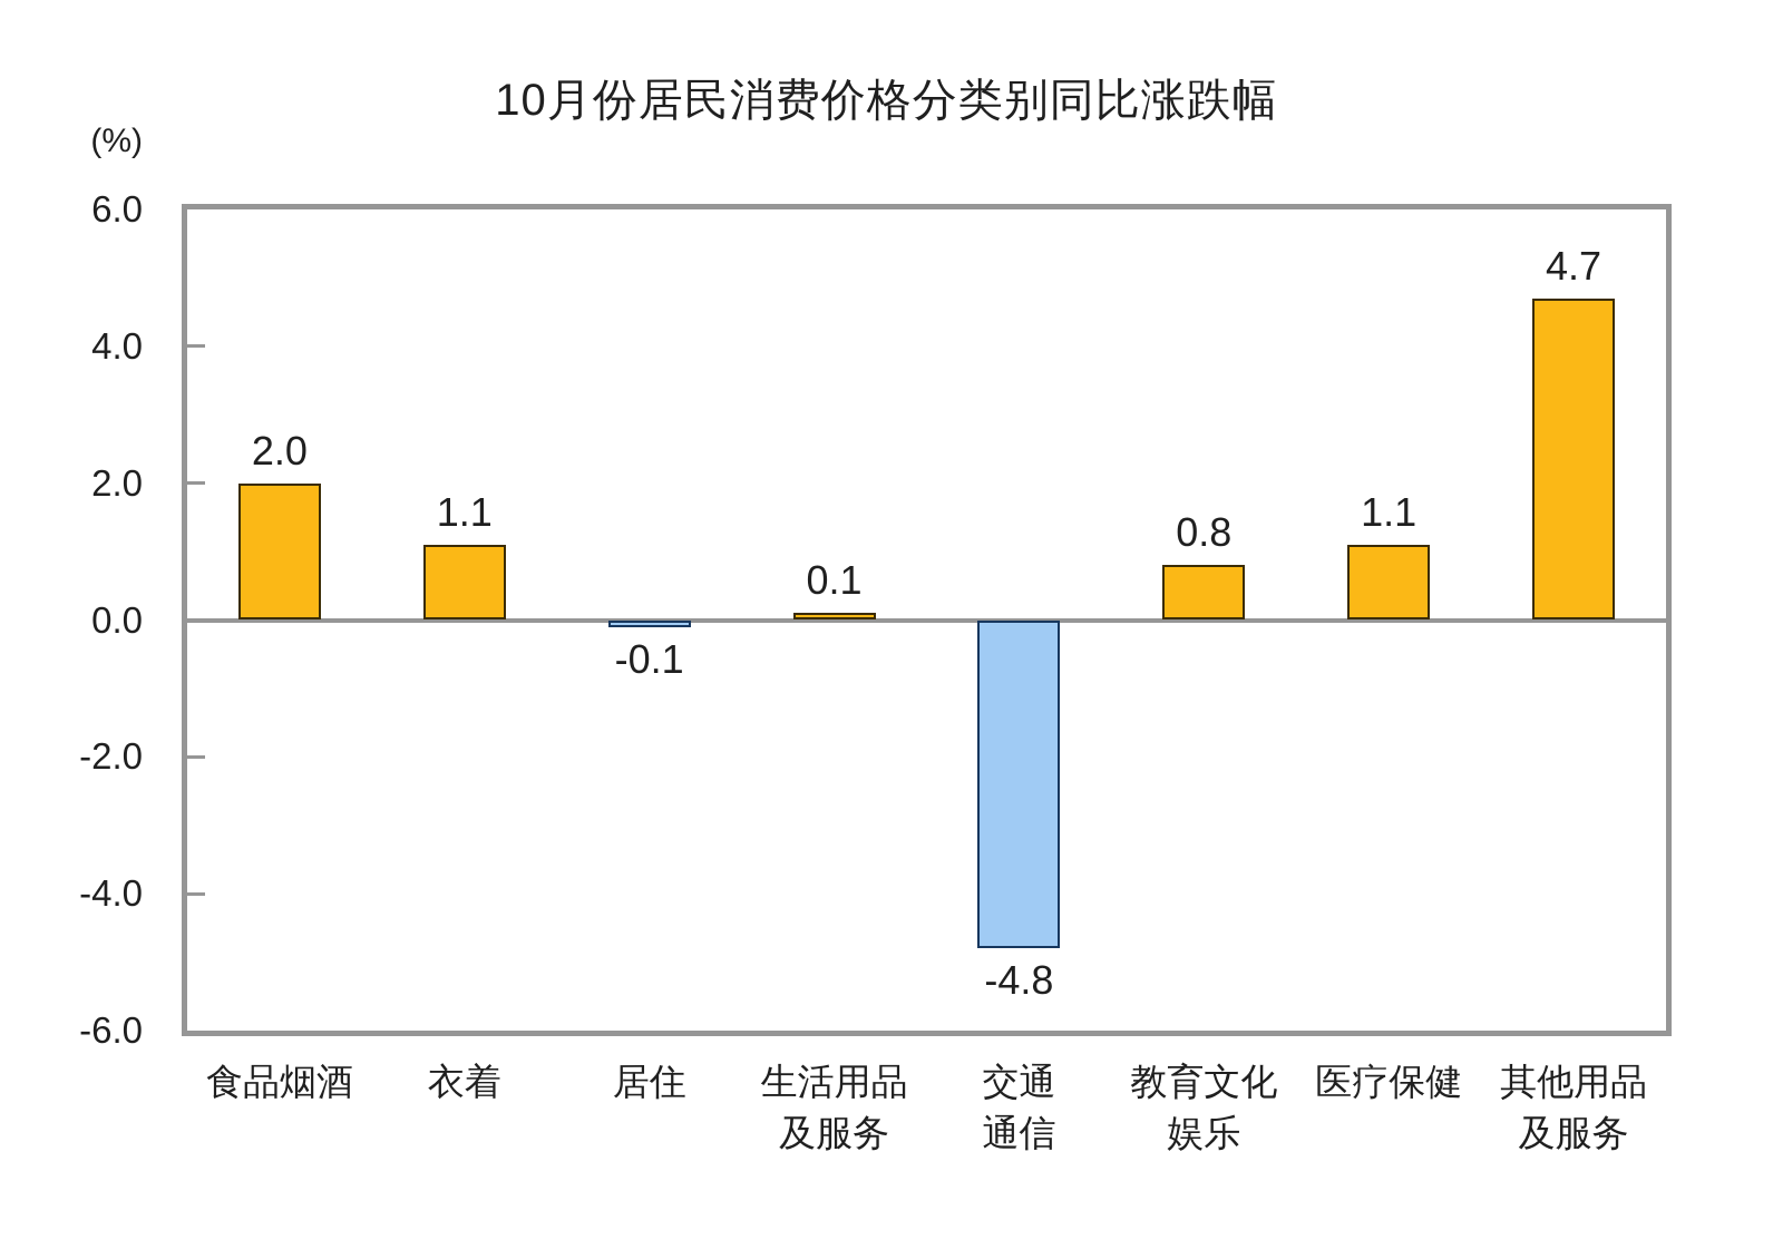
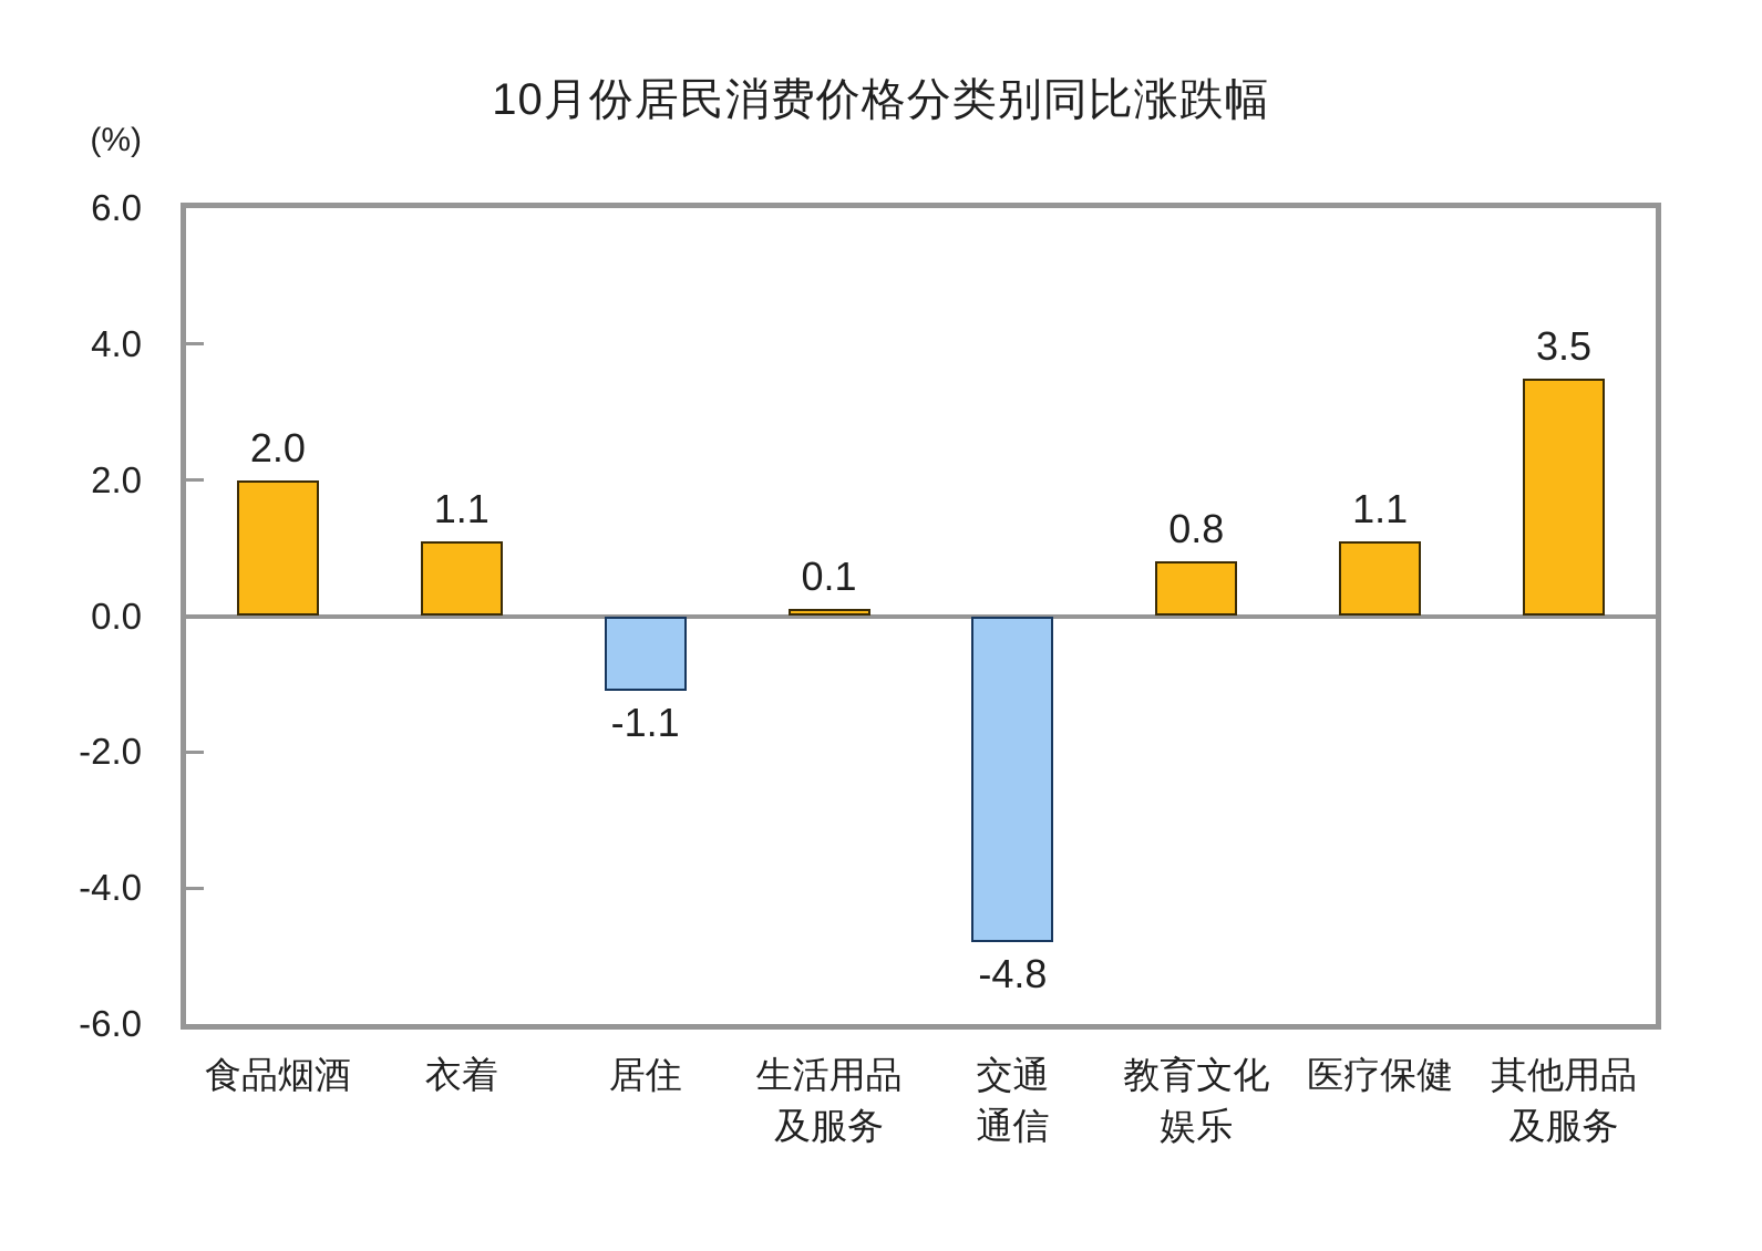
居住: -0.1 -> -1.1
其他用品及服务: 4.7 -> 3.5
